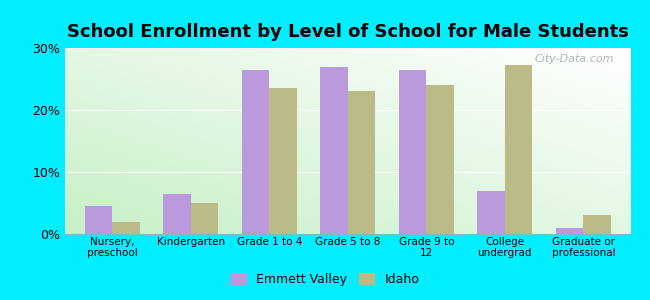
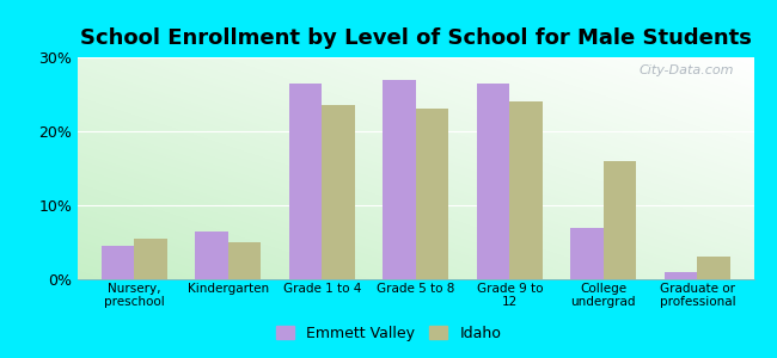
Idaho/Nursery, preschool: 2.0% -> 5.5%
Idaho/College undergrad: 27.2% -> 16.0%
